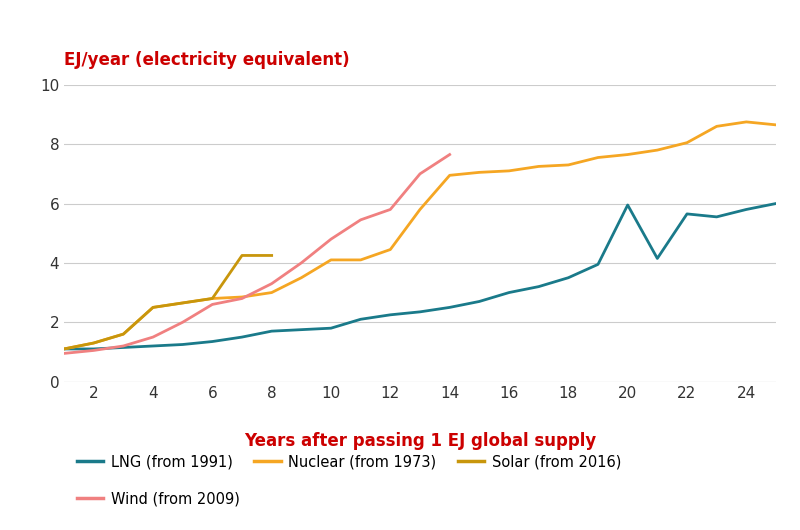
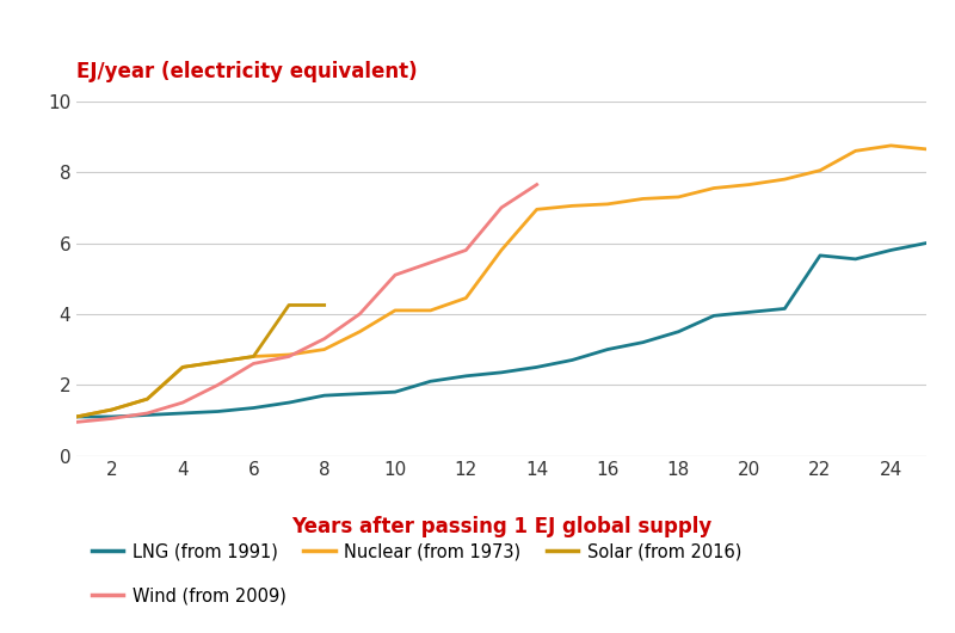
Wind (from 2009)/10: 4.80 -> 5.10
LNG (from 1991)/20: 5.95 -> 4.05
